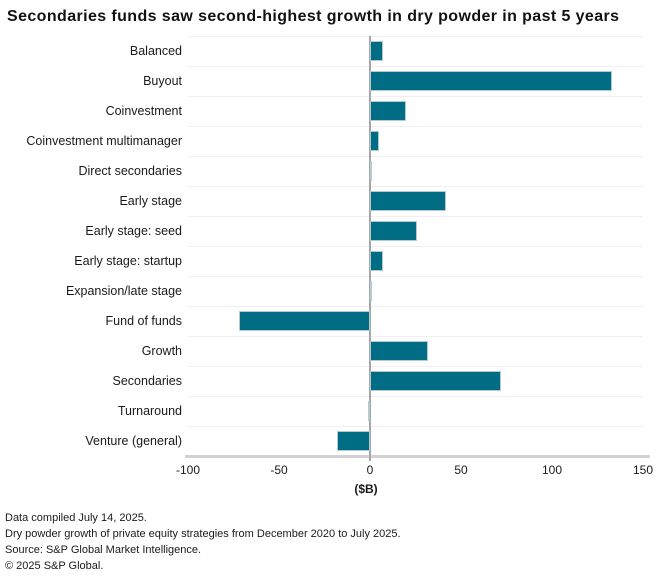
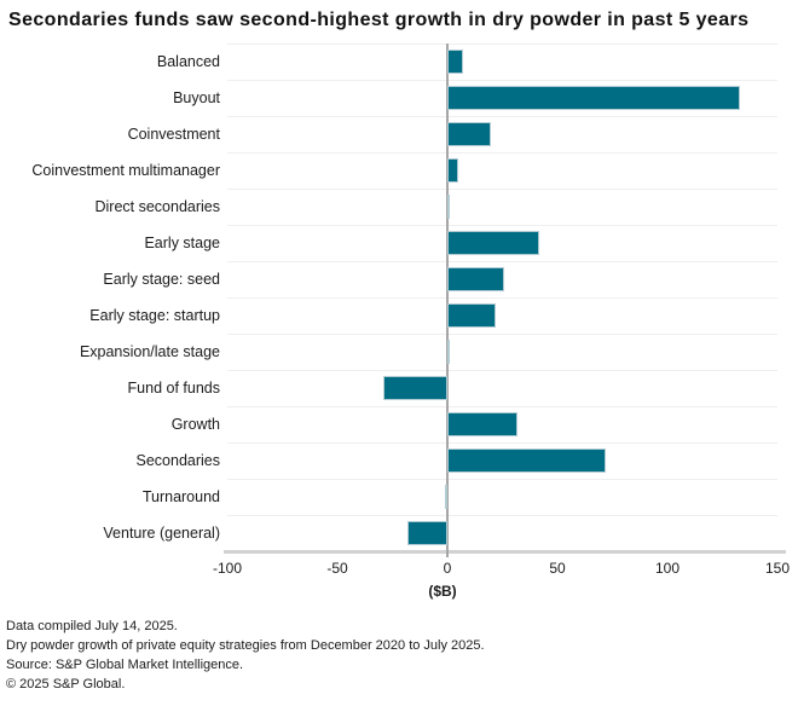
Early stage: startup: 7 -> 22
Fund of funds: -72 -> -29
